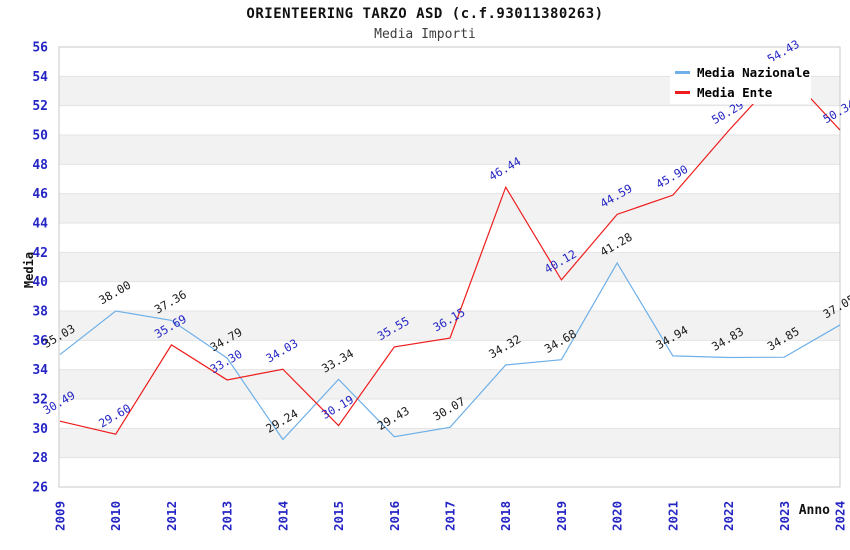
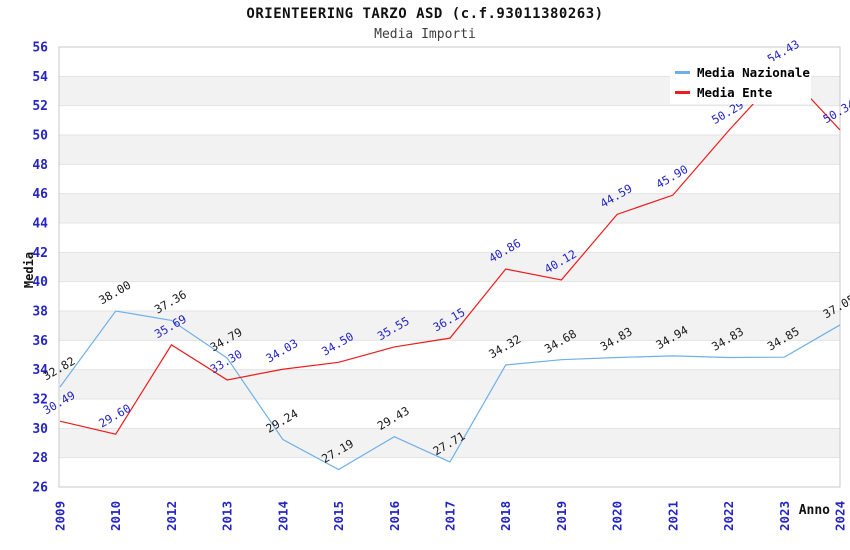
Media Nazionale/2009: 35.03 -> 32.82
Media Nazionale/2015: 33.34 -> 27.19
Media Ente/2015: 30.19 -> 34.50
Media Nazionale/2017: 30.07 -> 27.71
Media Ente/2018: 46.44 -> 40.86
Media Nazionale/2020: 41.28 -> 34.83
